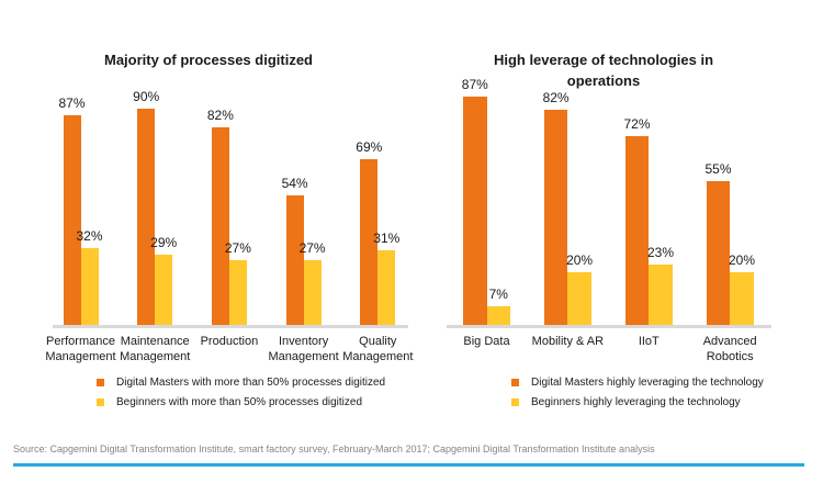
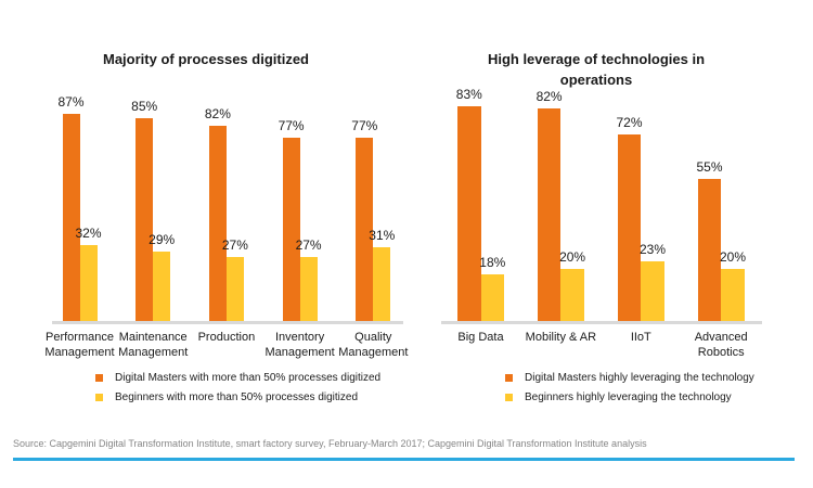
Majority of processes digitized/Digital Masters with more than 50% processes digitized/Maintenance Management: 90% -> 85%
Majority of processes digitized/Digital Masters with more than 50% processes digitized/Inventory Management: 54% -> 77%
Majority of processes digitized/Digital Masters with more than 50% processes digitized/Quality Management: 69% -> 77%
High leverage of technologies in operations/Digital Masters highly leveraging the technology/Big Data: 87% -> 83%
High leverage of technologies in operations/Beginners highly leveraging the technology/Big Data: 7% -> 18%
